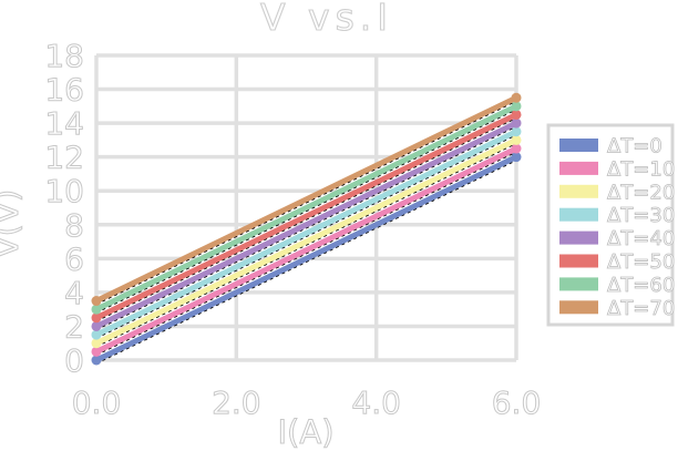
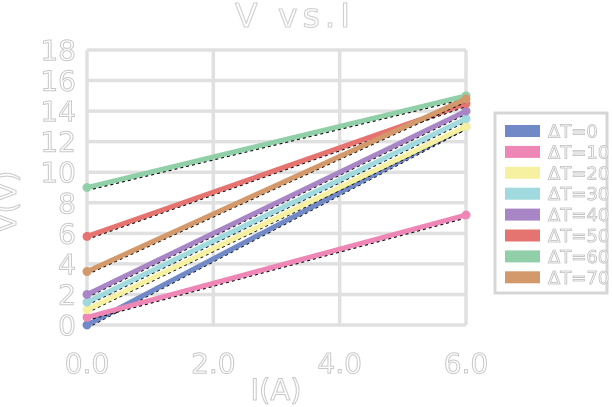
ΔT=50/0: 2.5 -> 5.8
ΔT=60/0: 3 -> 9
ΔT=0/6: 12 -> 13
ΔT=10/6: 12.5 -> 7.2
ΔT=70/6: 15.5 -> 14.8
